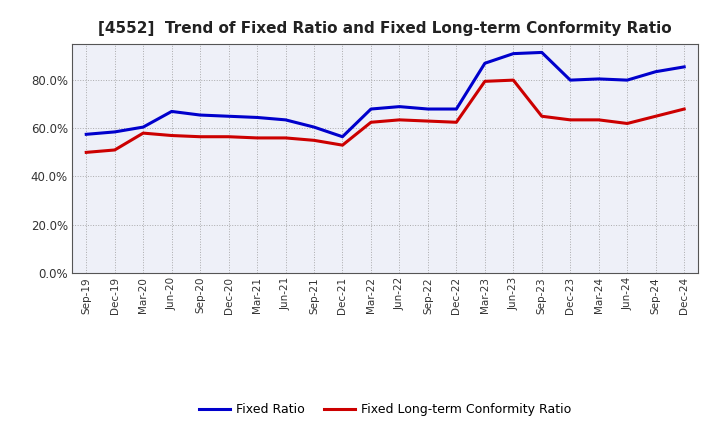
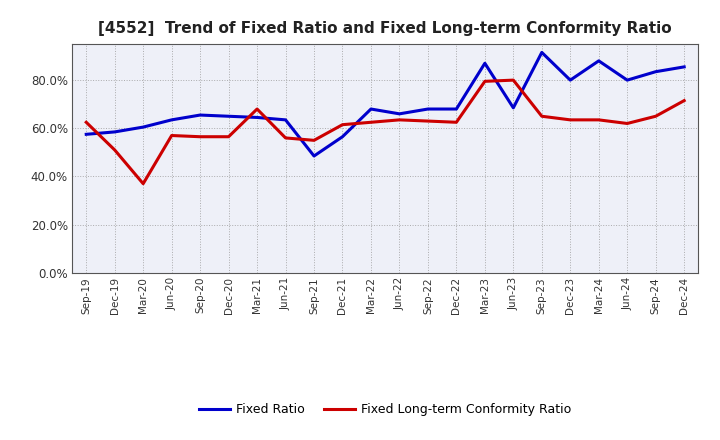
Fixed Long-term Conformity Ratio/Sep-19: 50.0% -> 62.5%
Fixed Long-term Conformity Ratio/Mar-20: 58.0% -> 37.0%
Fixed Ratio/Jun-20: 67.0% -> 63.5%
Fixed Long-term Conformity Ratio/Mar-21: 56.0% -> 68.0%
Fixed Ratio/Sep-21: 60.5% -> 48.5%
Fixed Long-term Conformity Ratio/Dec-21: 53.0% -> 61.5%
Fixed Ratio/Jun-22: 69.0% -> 66.0%
Fixed Ratio/Jun-23: 91.0% -> 68.5%
Fixed Ratio/Mar-24: 80.5% -> 88.0%
Fixed Long-term Conformity Ratio/Dec-24: 68.0% -> 71.5%
